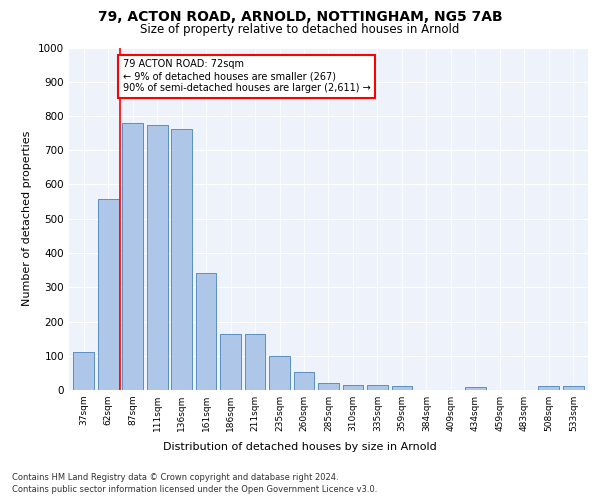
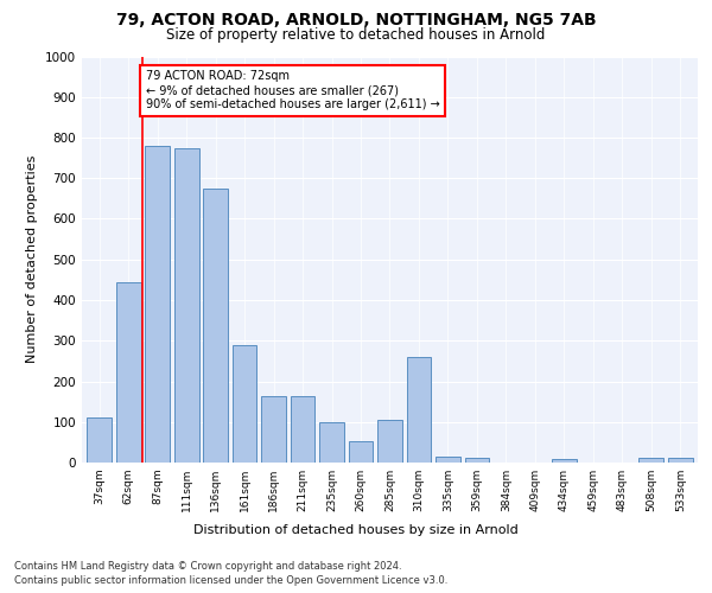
62sqm: 557 -> 445
136sqm: 762 -> 675
161sqm: 343 -> 290
285sqm: 20 -> 105
310sqm: 15 -> 260
